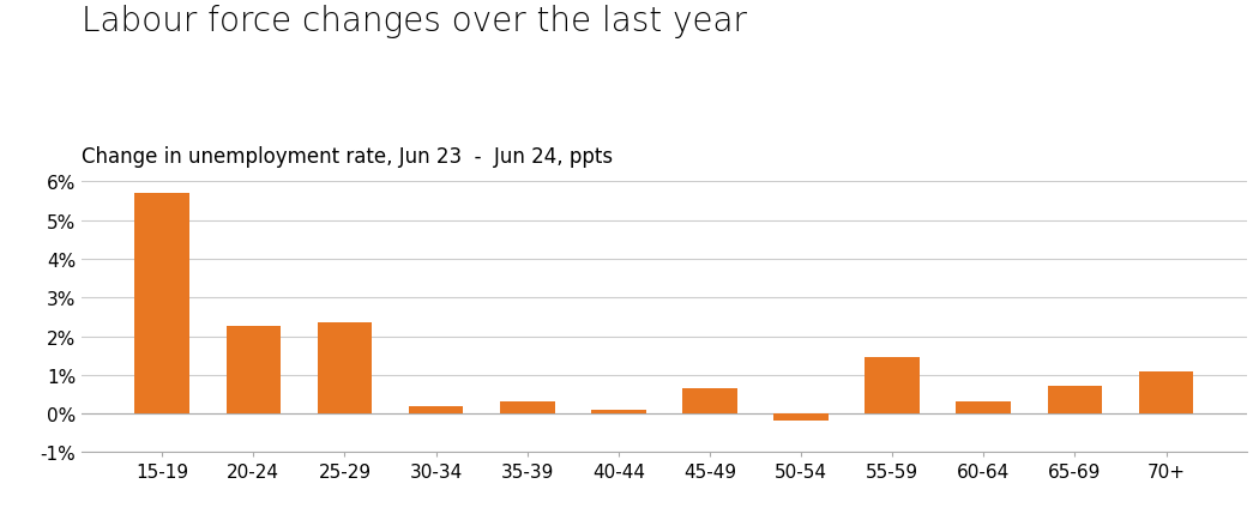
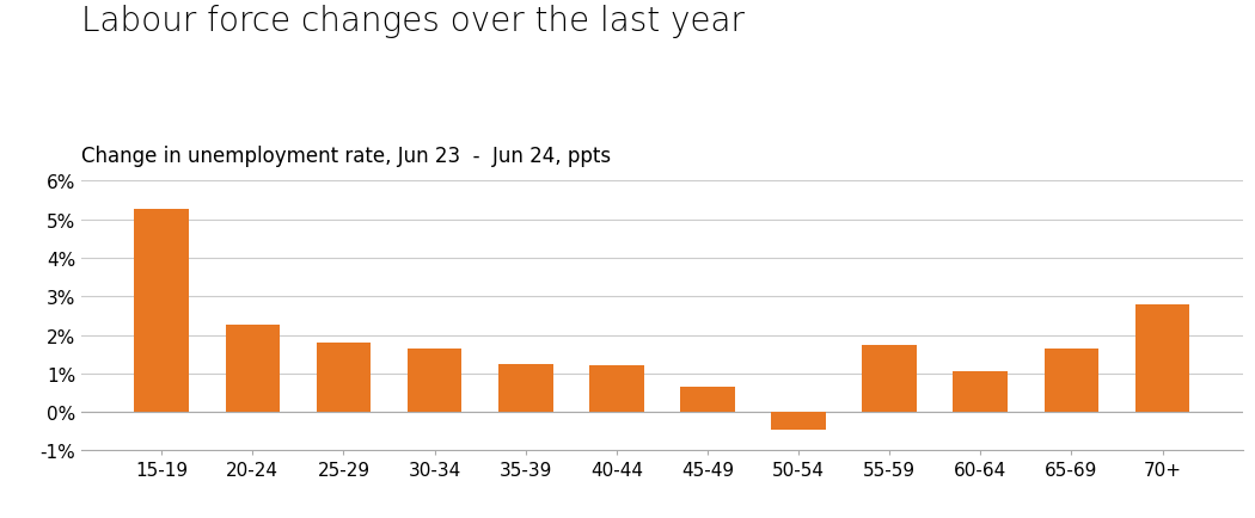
15-19: 5.70% -> 5.25%
25-29: 2.35% -> 1.80%
30-34: 0.20% -> 1.65%
35-39: 0.32% -> 1.25%
40-44: 0.10% -> 1.20%
50-54: -0.18% -> -0.45%
55-59: 1.45% -> 1.75%
60-64: 0.30% -> 1.05%
65-69: 0.72% -> 1.65%
70+: 1.10% -> 2.80%
